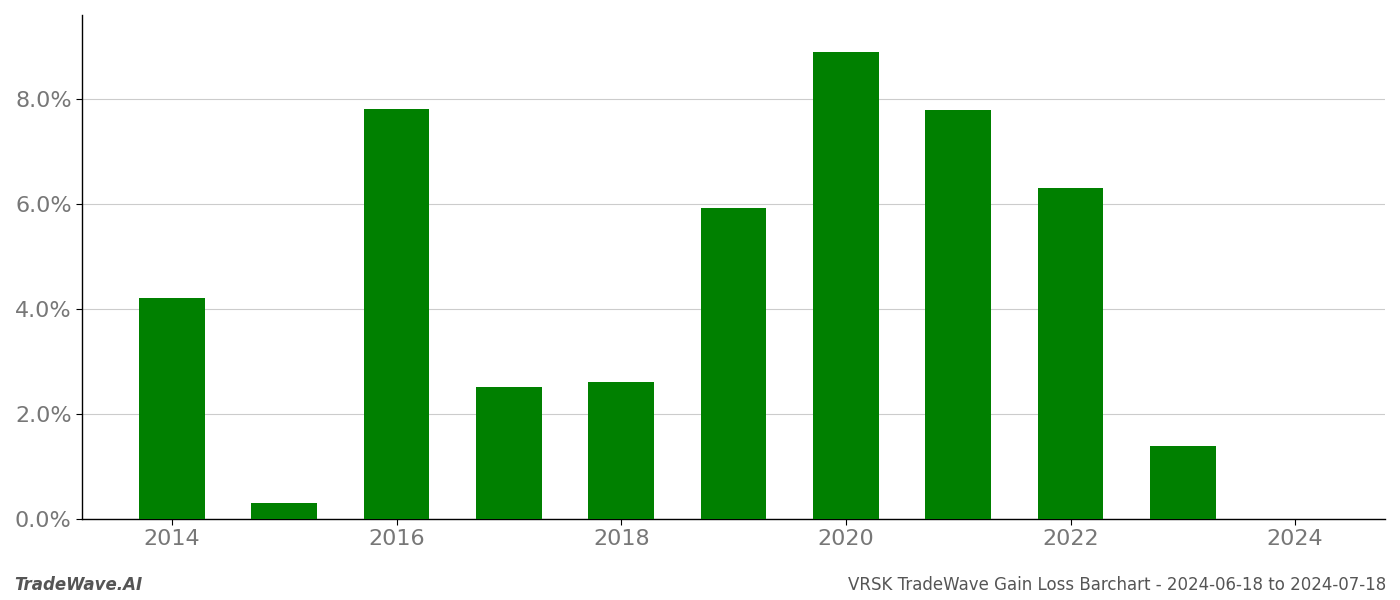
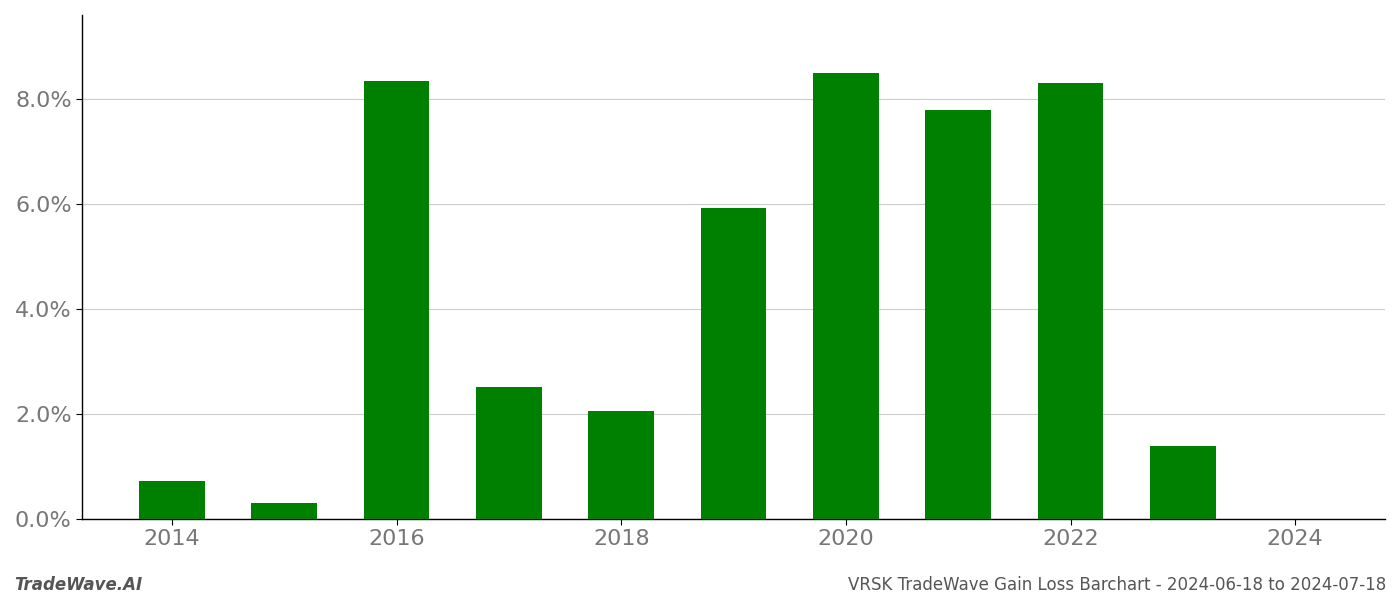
2014: 4.20% -> 0.72%
2016: 7.80% -> 8.34%
2018: 2.60% -> 2.06%
2020: 8.90% -> 8.50%
2022: 6.30% -> 8.30%
